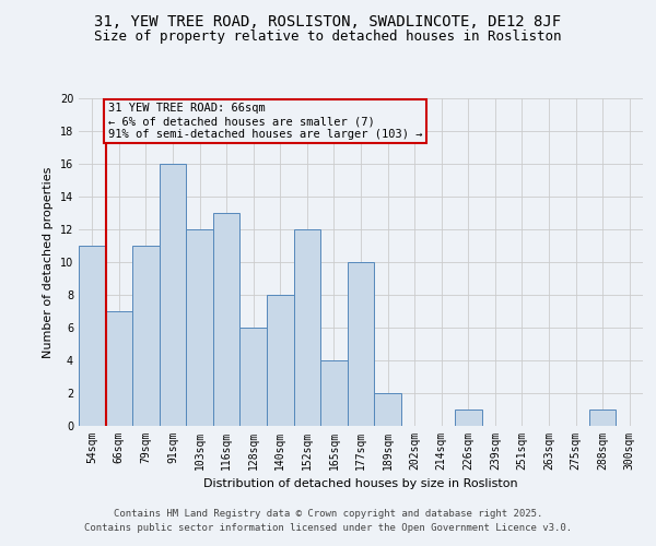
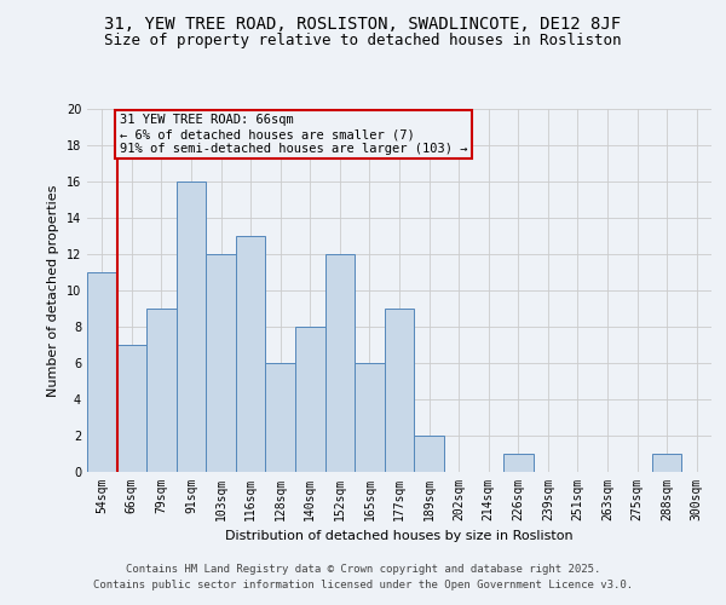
79sqm: 11 -> 9
165sqm: 4 -> 6
177sqm: 10 -> 9
